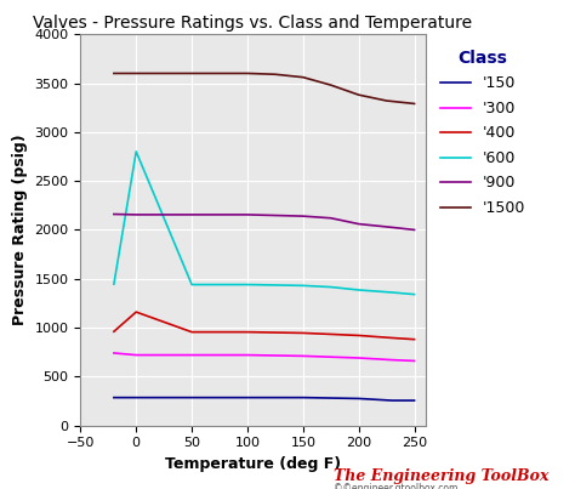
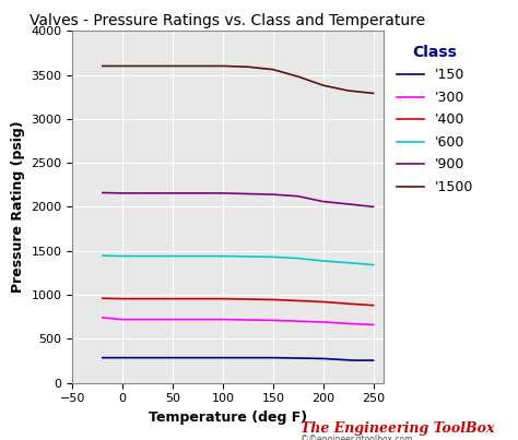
'400/0: 1160 -> 960
'600/0: 2800 -> 1440
